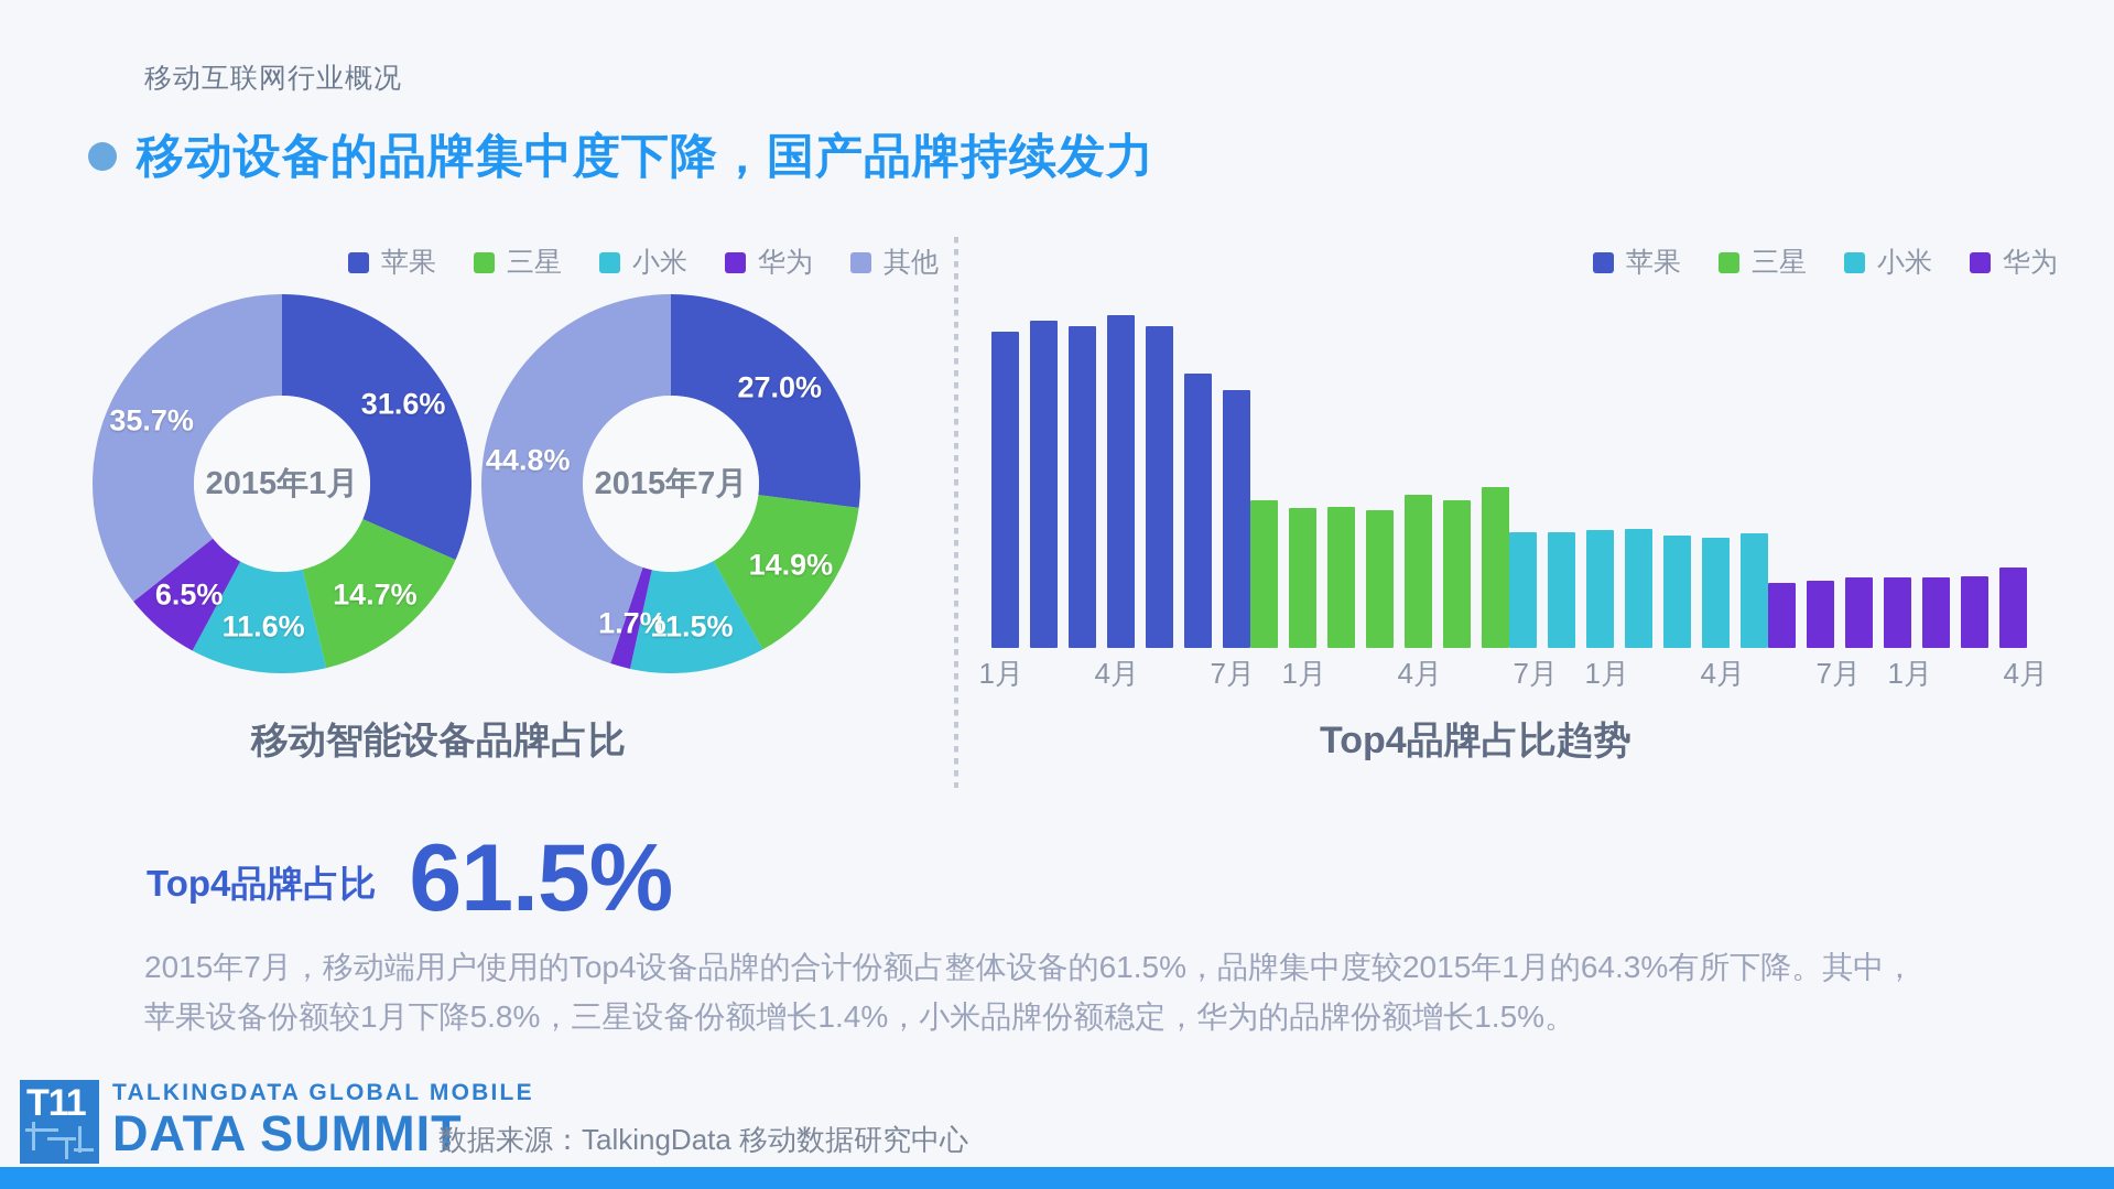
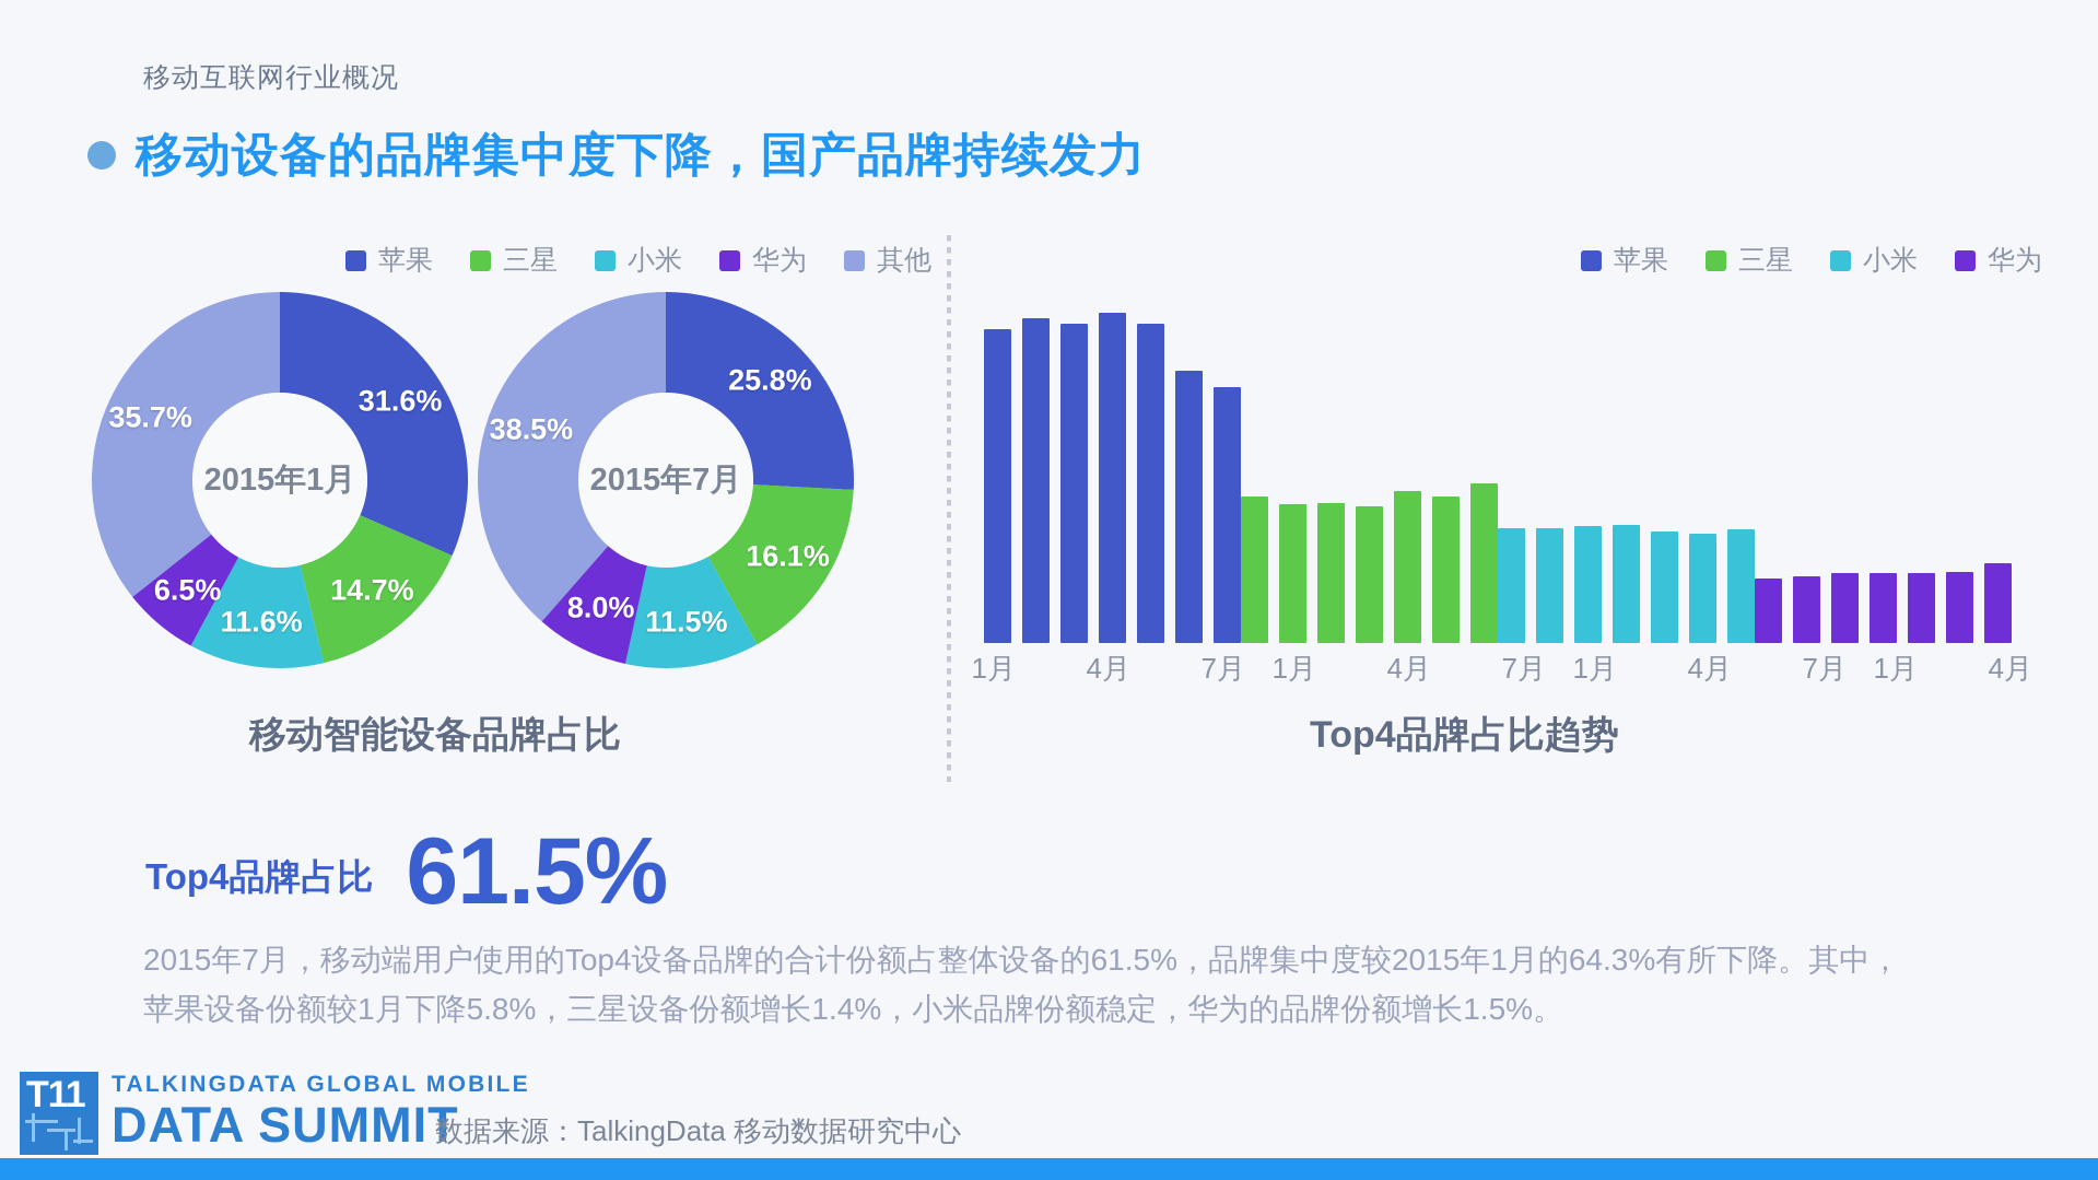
2015年7月/苹果: 27.0% -> 25.8%
2015年7月/三星: 14.9% -> 16.1%
2015年7月/华为: 1.7% -> 8.0%
2015年7月/其他: 44.8% -> 38.5%
